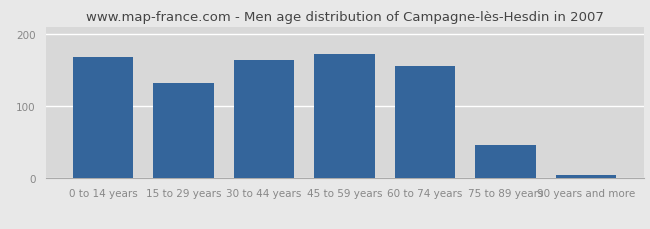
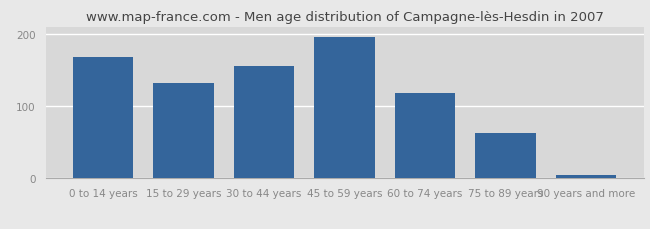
30 to 44 years: 164 -> 155
45 to 59 years: 172 -> 196
60 to 74 years: 156 -> 118
75 to 89 years: 46 -> 63
